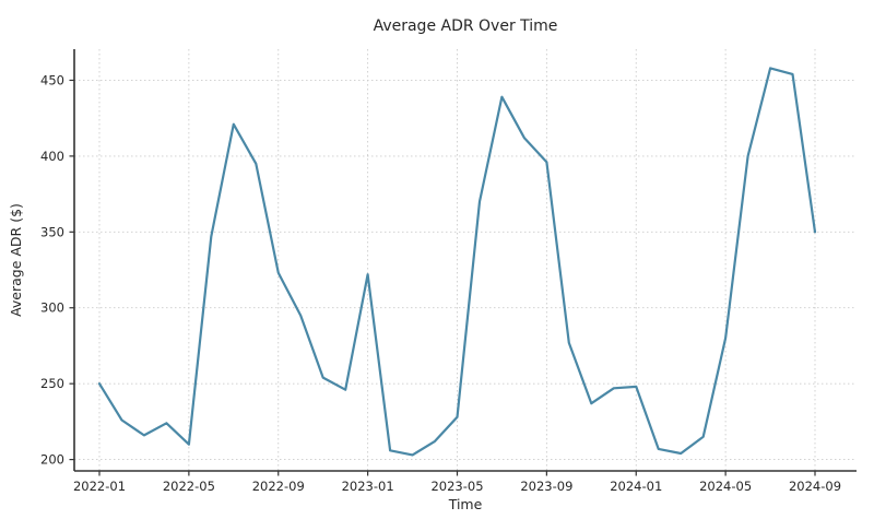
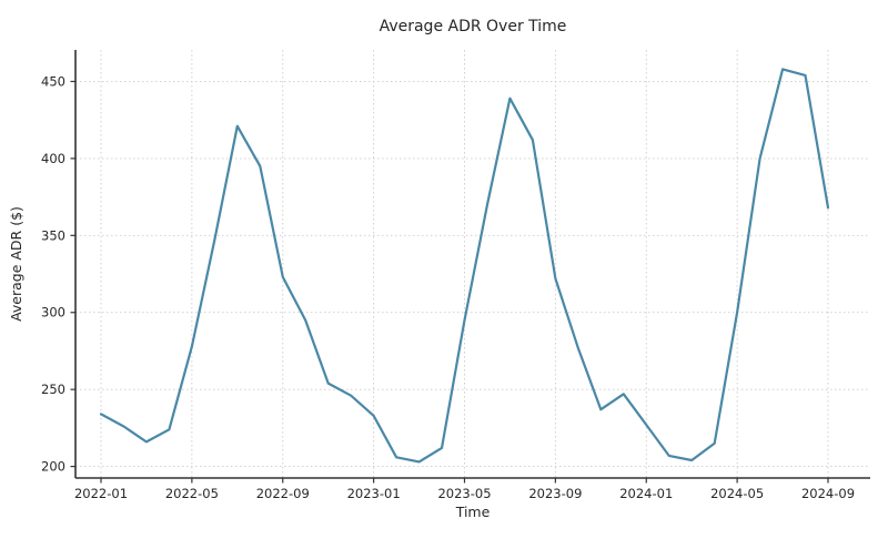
2022-01: 250 -> 234
2022-05: 210 -> 278
2023-01: 322 -> 233
2023-05: 228 -> 295
2023-09: 396 -> 322
2024-01: 248 -> 227
2024-05: 280 -> 300
2024-09: 350 -> 368
